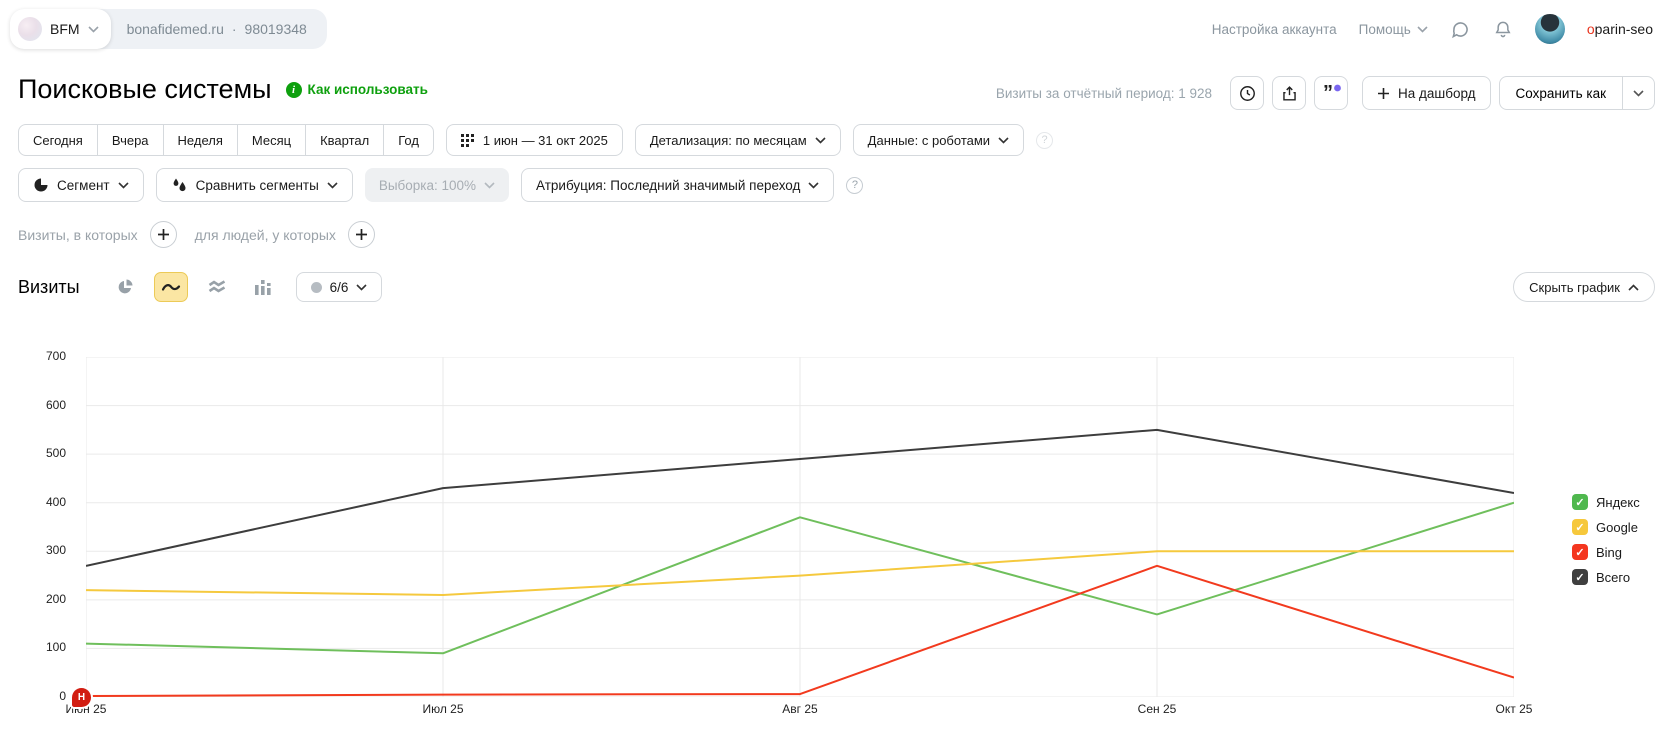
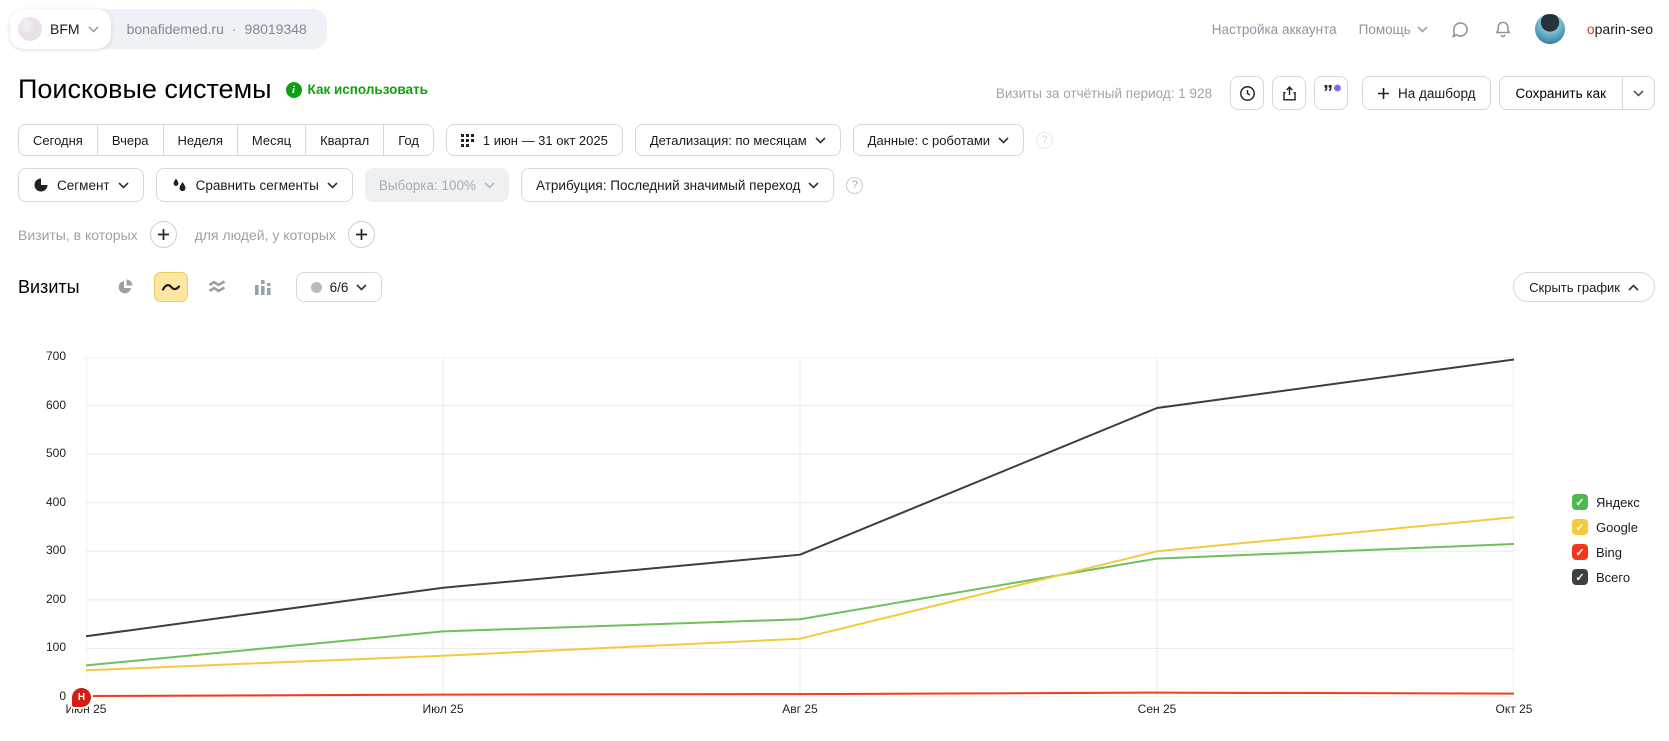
Яндекс/Июн 25: 110 -> 60
Google/Июн 25: 220 -> 60
Всего/Июн 25: 270 -> 120
Яндекс/Июл 25: 90 -> 140
Google/Июл 25: 210 -> 80
Всего/Июл 25: 430 -> 220
Яндекс/Авг 25: 370 -> 160
Google/Авг 25: 250 -> 120
Всего/Авг 25: 490 -> 290
Яндекс/Сен 25: 170 -> 280
Bing/Сен 25: 270 -> 10
Всего/Сен 25: 550 -> 600
Яндекс/Окт 25: 400 -> 320
Google/Окт 25: 300 -> 370
Bing/Окт 25: 40 -> 10
Всего/Окт 25: 420 -> 700
